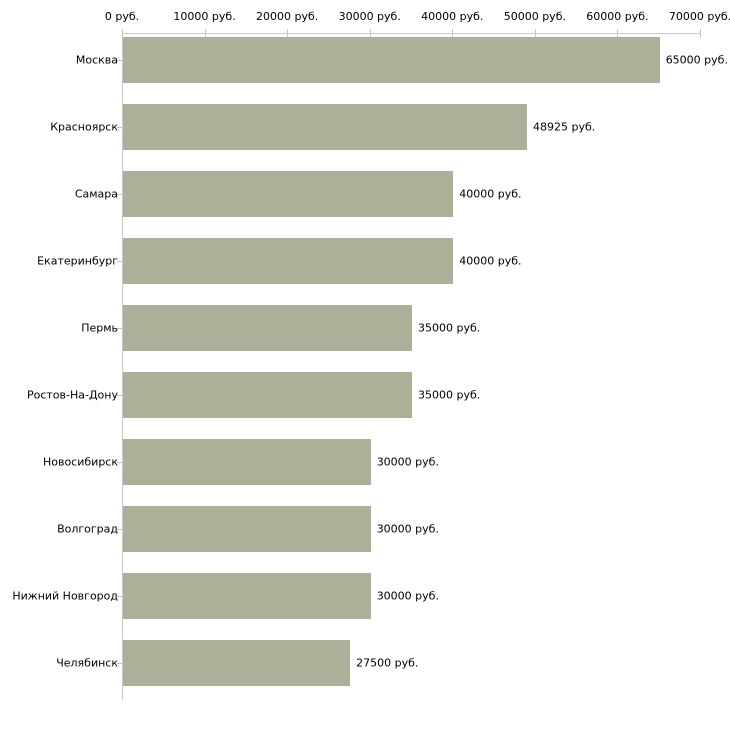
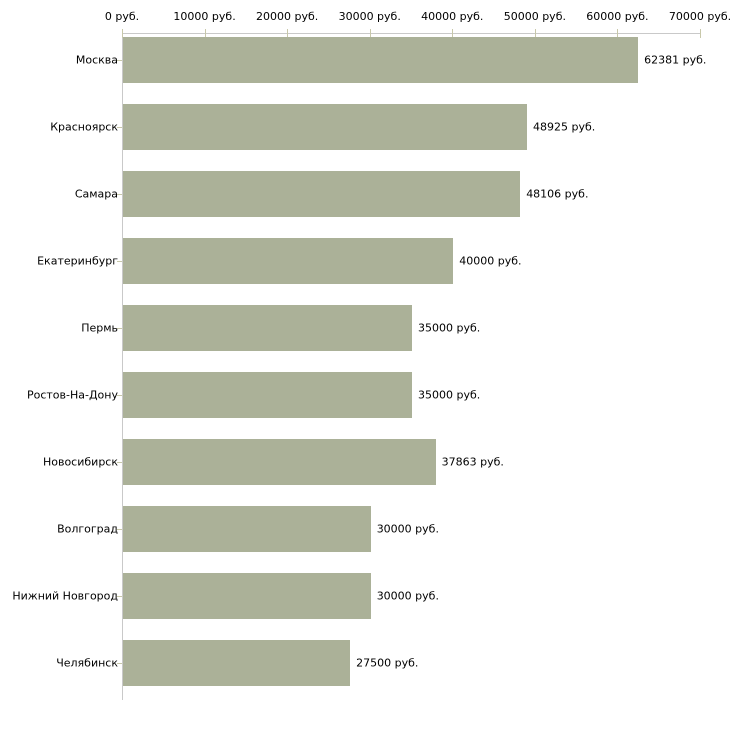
Москва: 65000 -> 62381
Самара: 40000 -> 48106
Новосибирск: 30000 -> 37863
